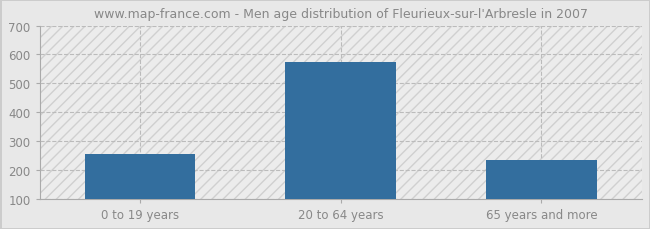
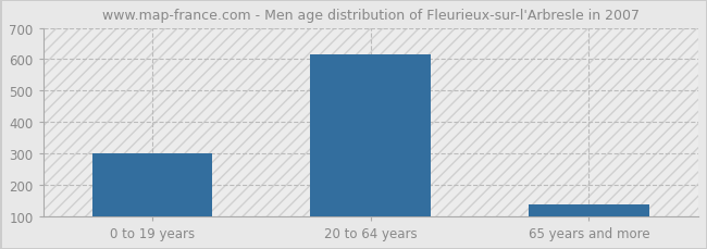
0 to 19 years: 255 -> 300
20 to 64 years: 575 -> 615
65 years and more: 235 -> 138
